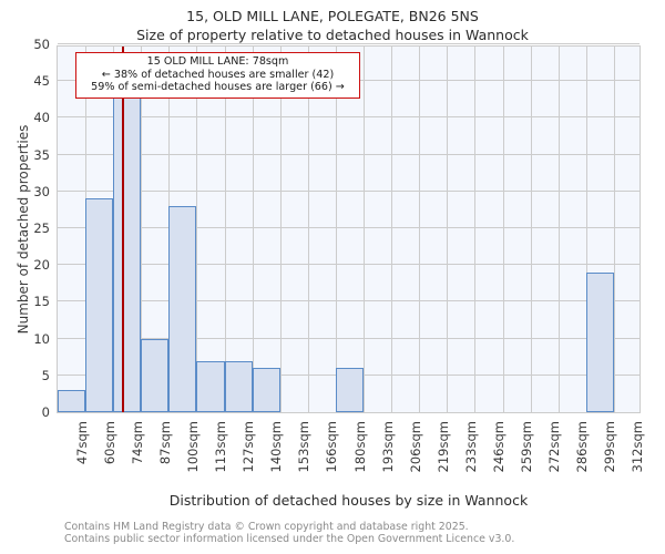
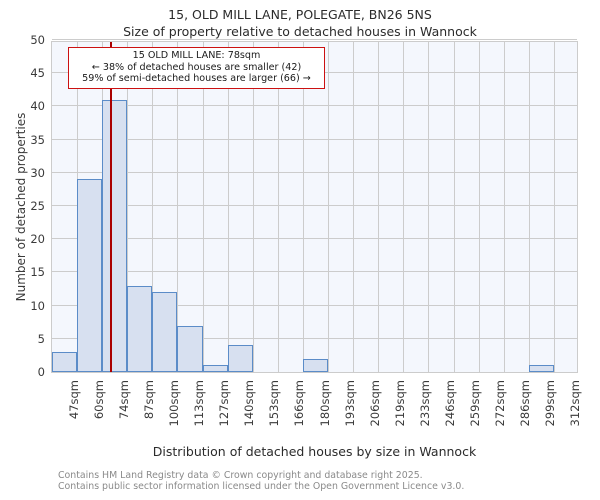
74sqm: 43 -> 41
87sqm: 10 -> 13
100sqm: 28 -> 12
127sqm: 7 -> 1
140sqm: 6 -> 4
180sqm: 6 -> 2
299sqm: 19 -> 1
